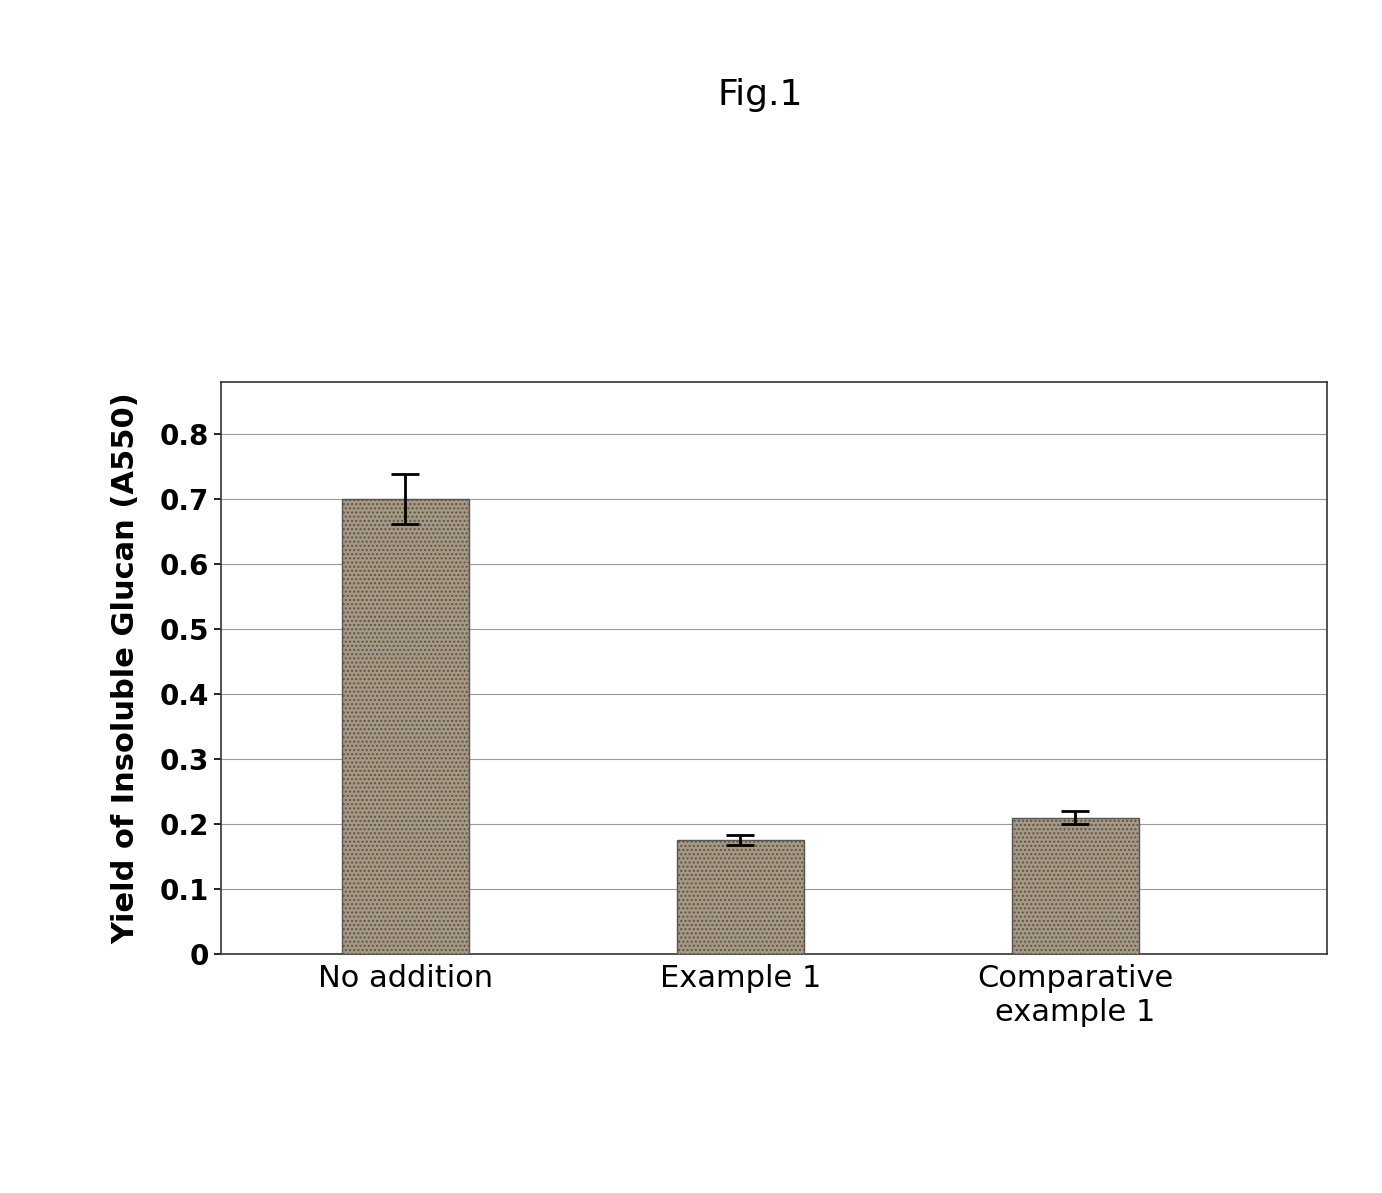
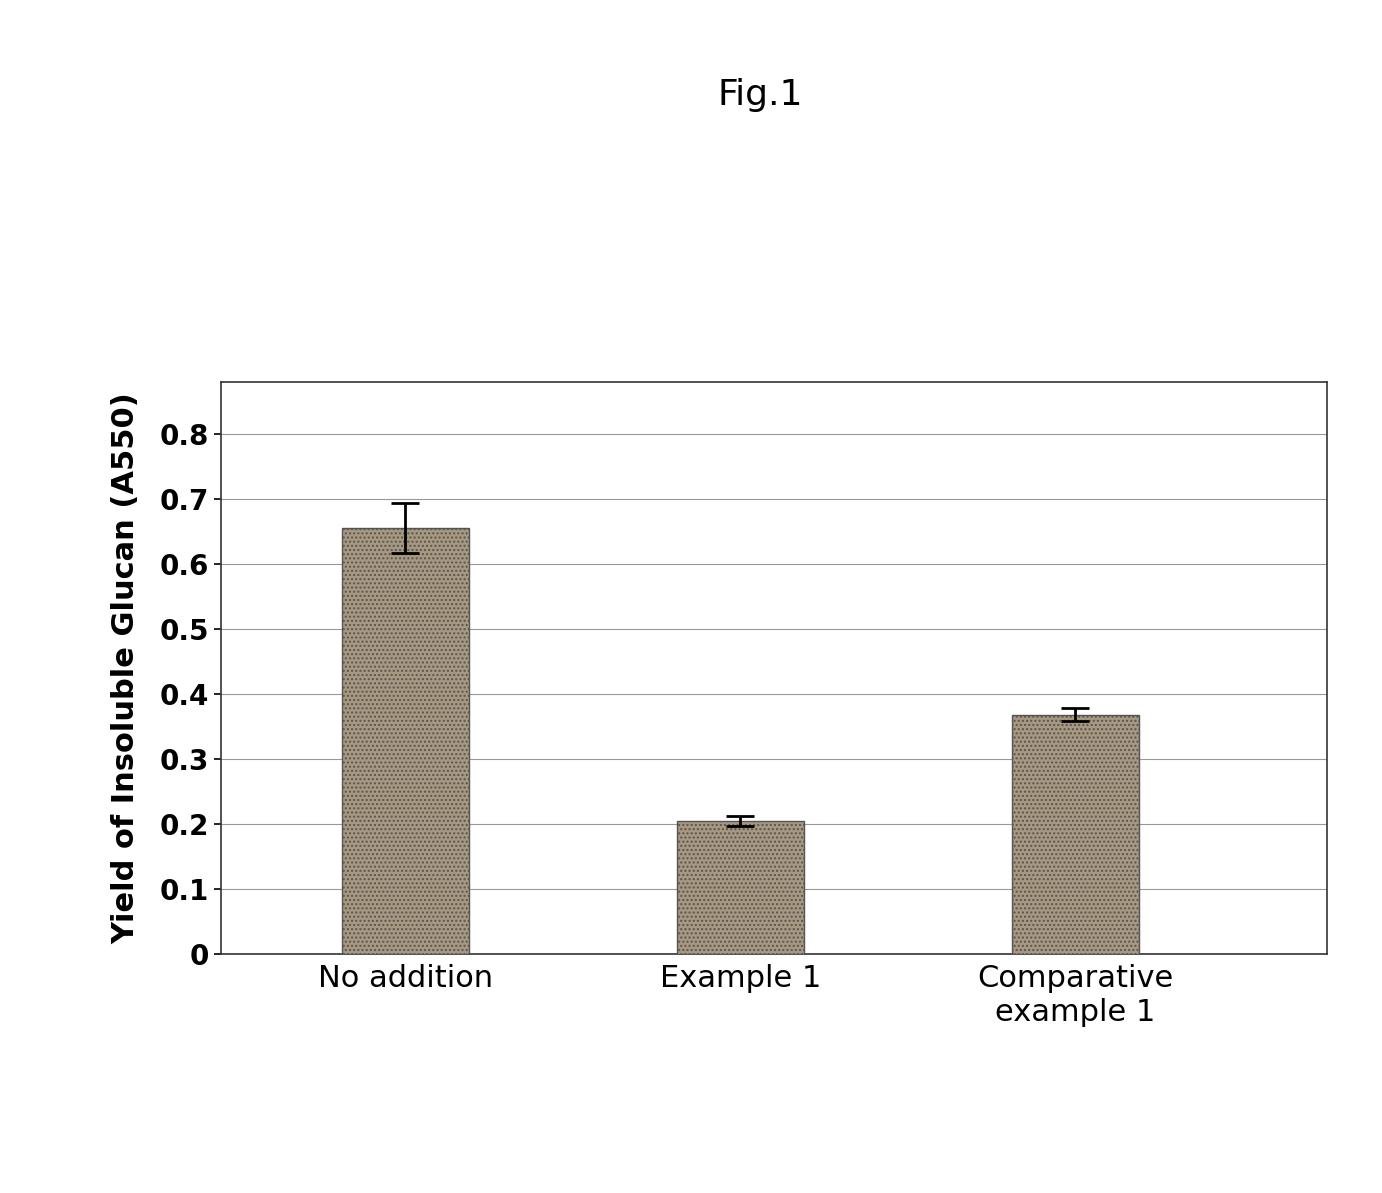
No addition: 0.700 -> 0.655
Example 1: 0.176 -> 0.205
Comparative example 1: 0.210 -> 0.368
